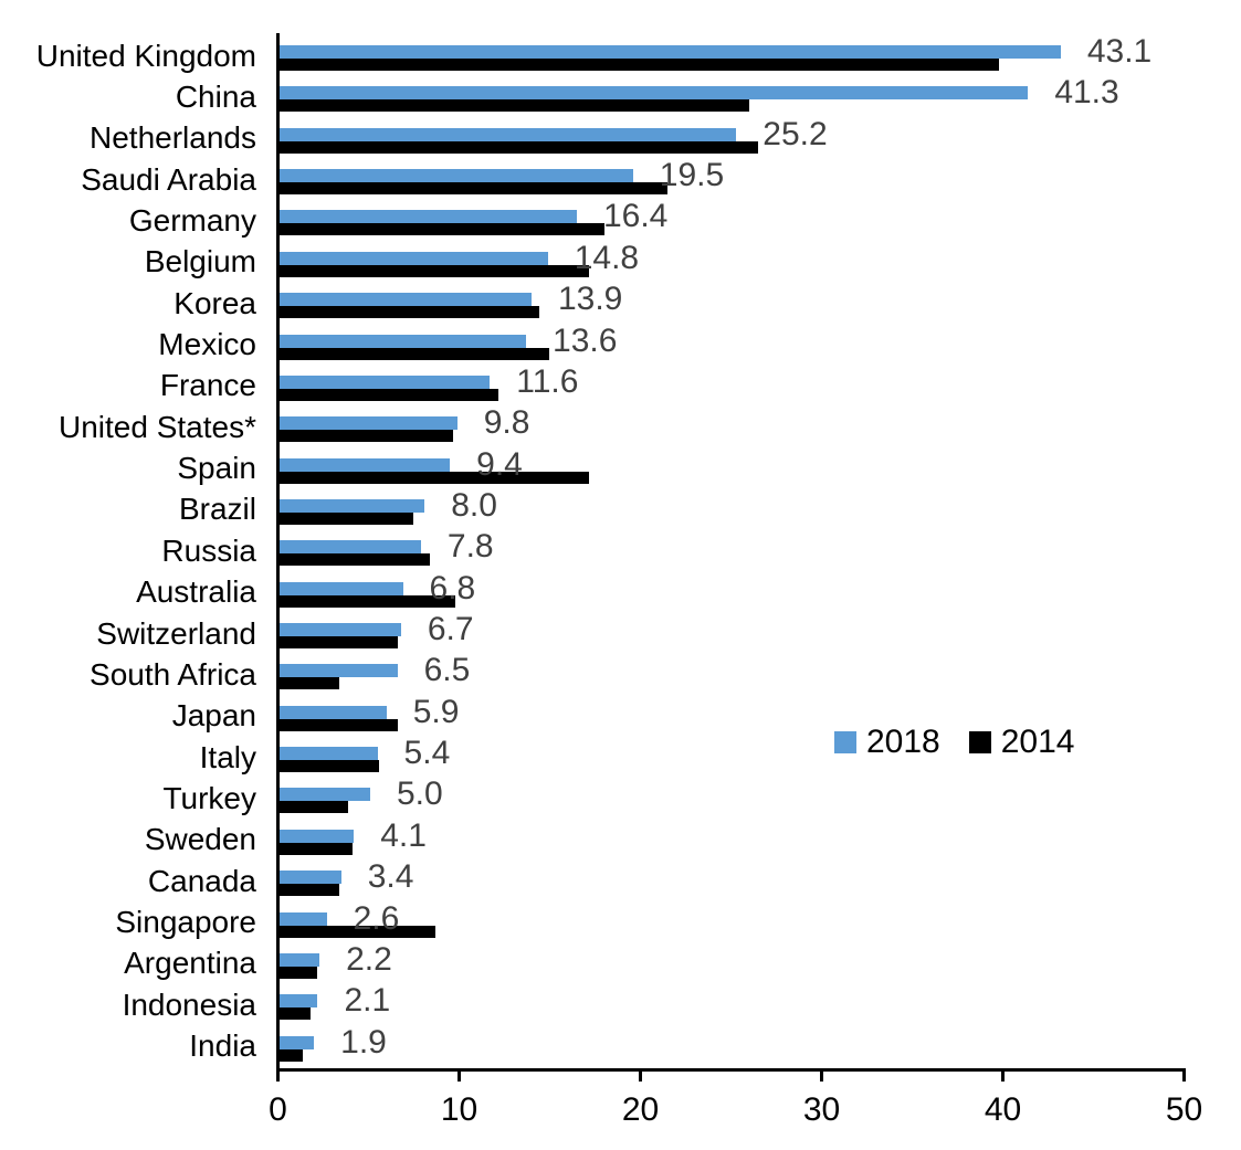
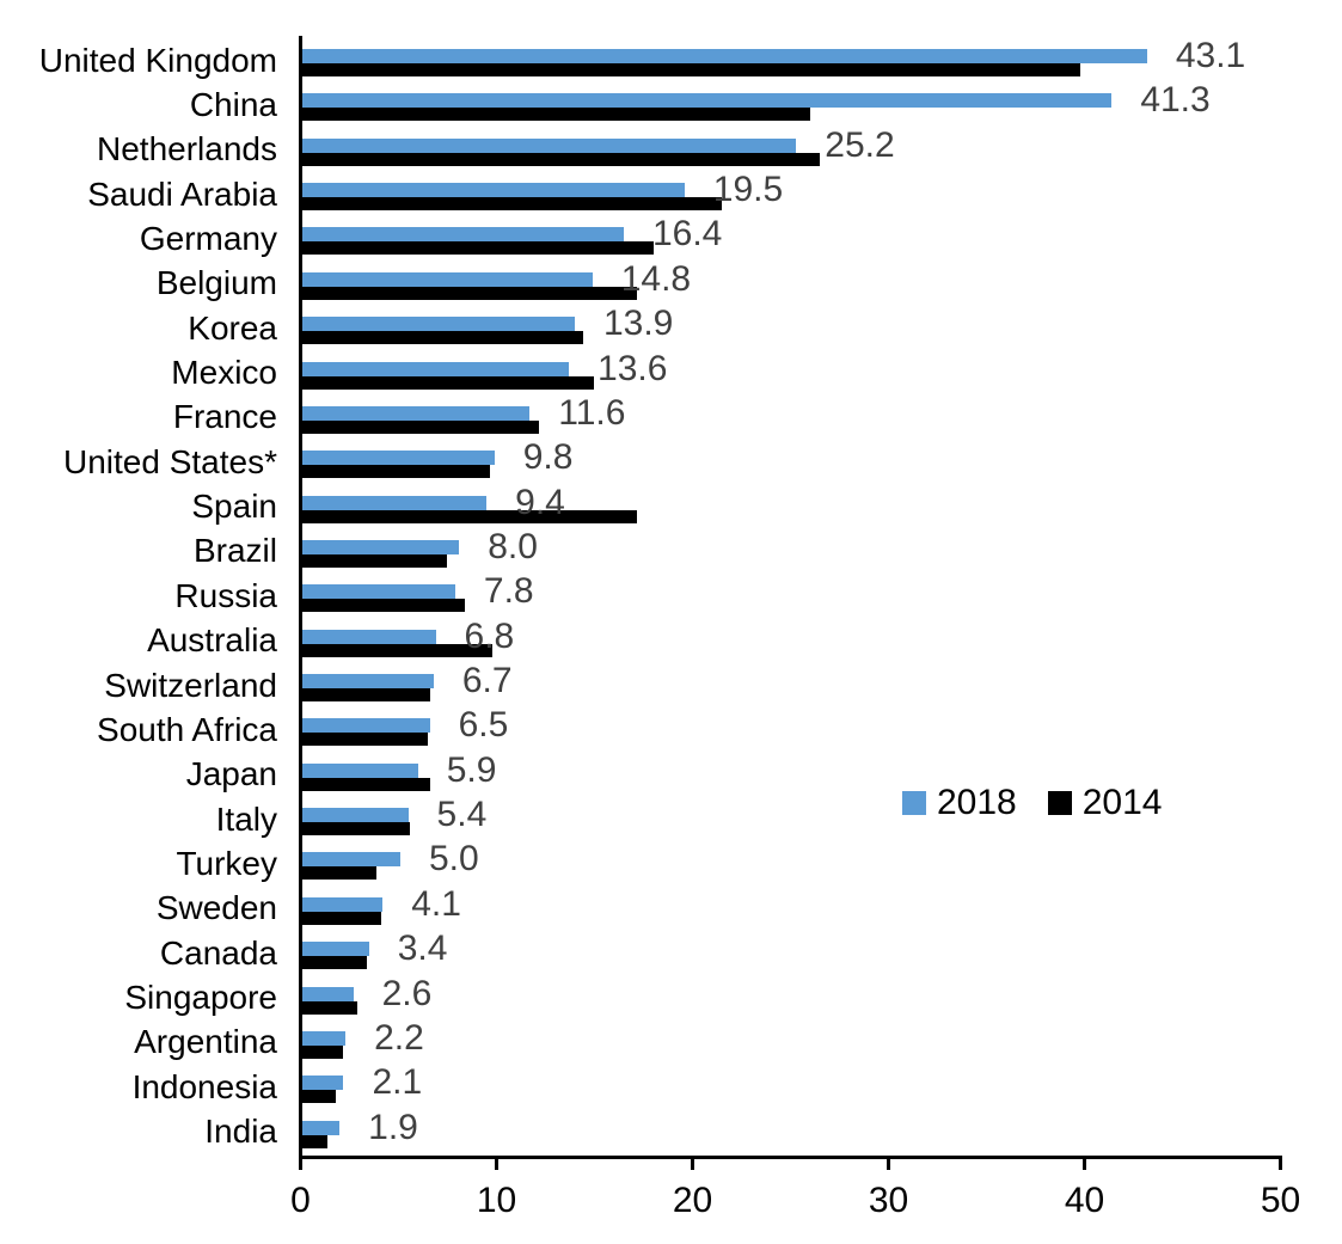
2014/South Africa: 3.3 -> 6.4
2014/Singapore: 8.6 -> 2.8
